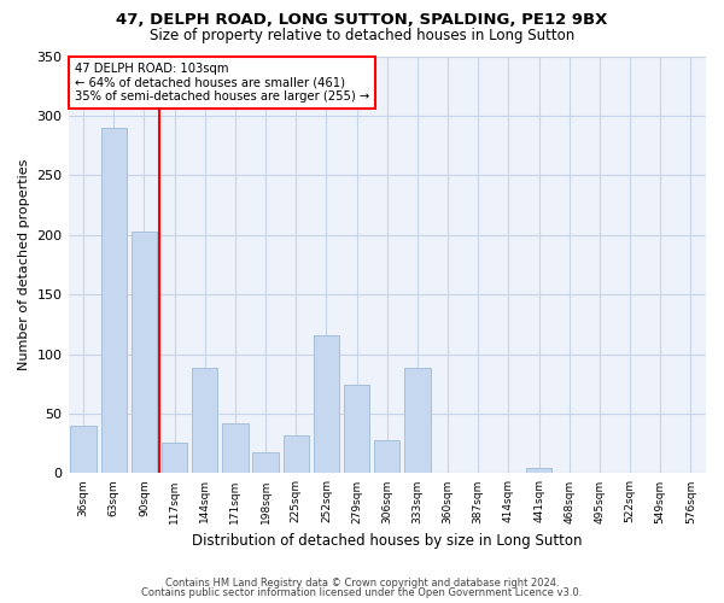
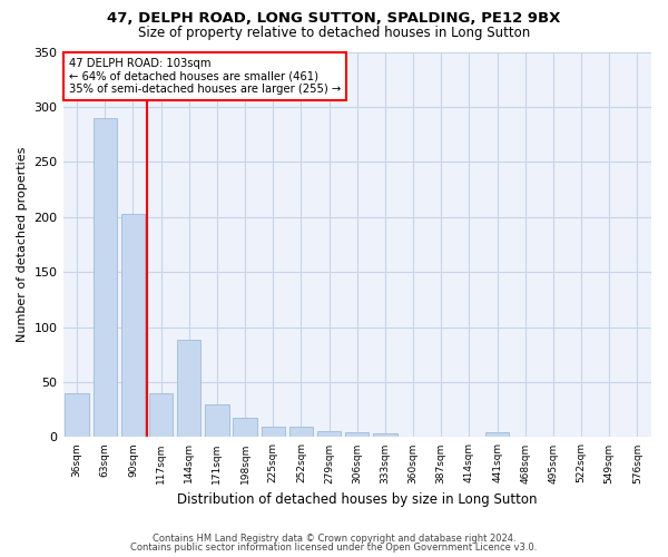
117sqm: 26 -> 40
171sqm: 42 -> 30
225sqm: 32 -> 10
252sqm: 116 -> 10
279sqm: 74 -> 5
306sqm: 28 -> 4
333sqm: 88 -> 3
